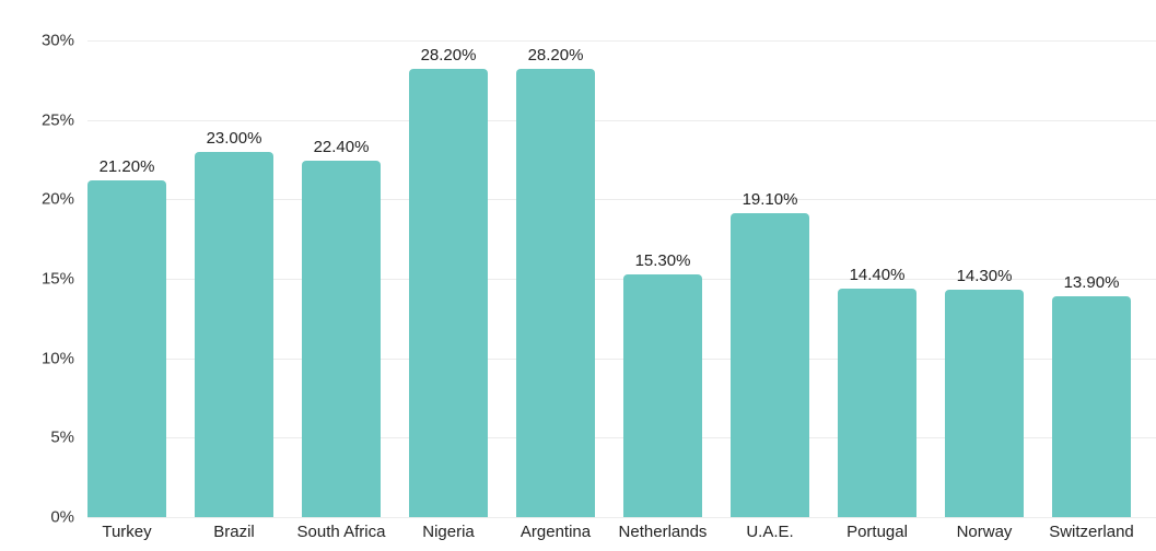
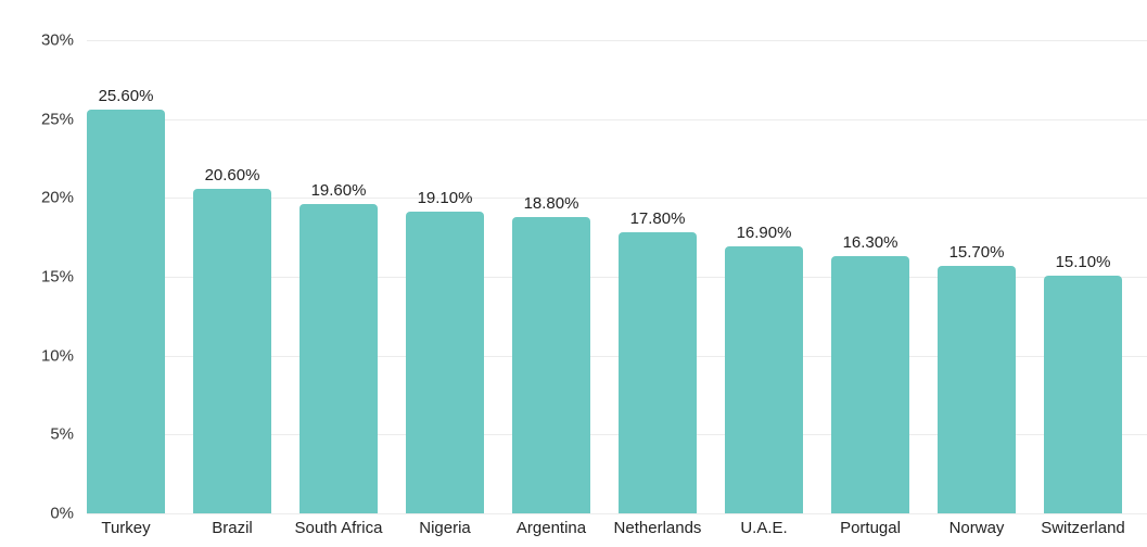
Turkey: 21.20% -> 25.60%
Brazil: 23.00% -> 20.60%
South Africa: 22.40% -> 19.60%
Nigeria: 28.20% -> 19.10%
Argentina: 28.20% -> 18.80%
Netherlands: 15.30% -> 17.80%
U.A.E.: 19.10% -> 16.90%
Portugal: 14.40% -> 16.30%
Norway: 14.30% -> 15.70%
Switzerland: 13.90% -> 15.10%
